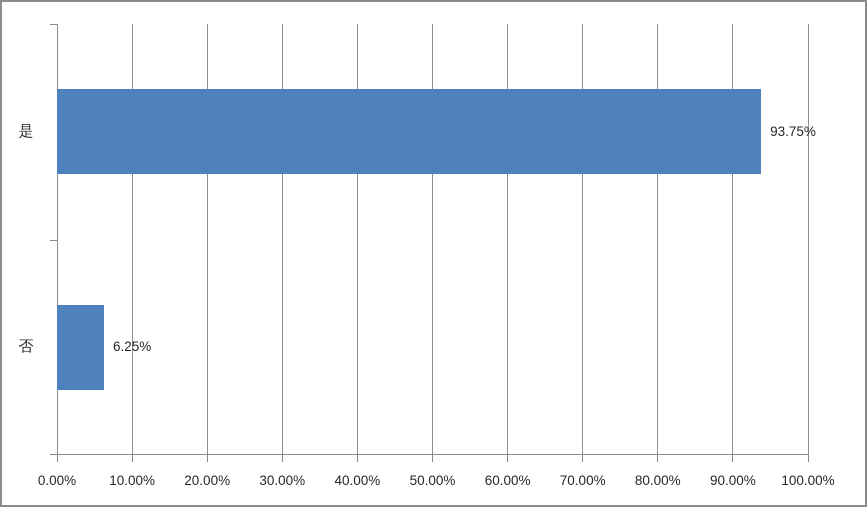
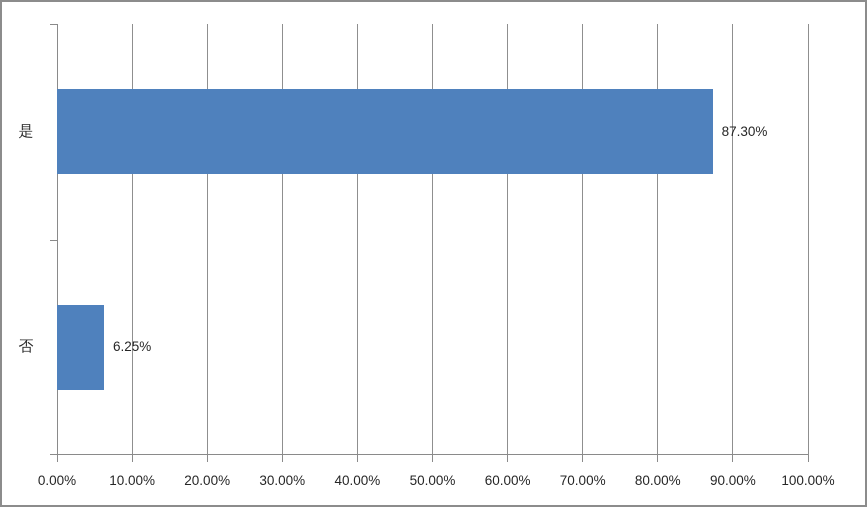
是: 93.75% -> 87.30%
